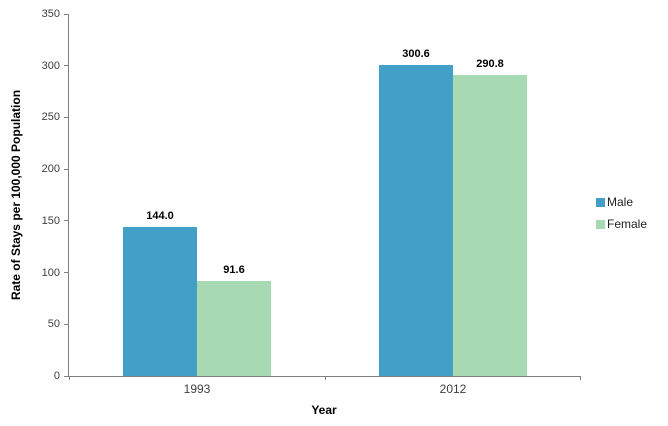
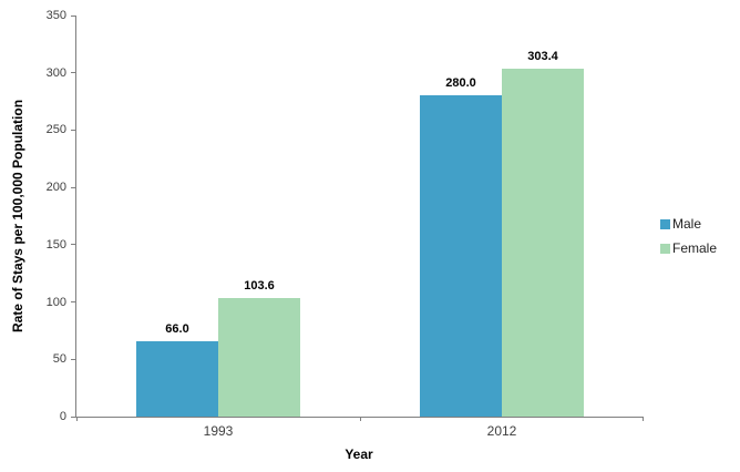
Male/1993: 144.0 -> 66.0
Female/1993: 91.6 -> 103.6
Male/2012: 300.6 -> 280.0
Female/2012: 290.8 -> 303.4
